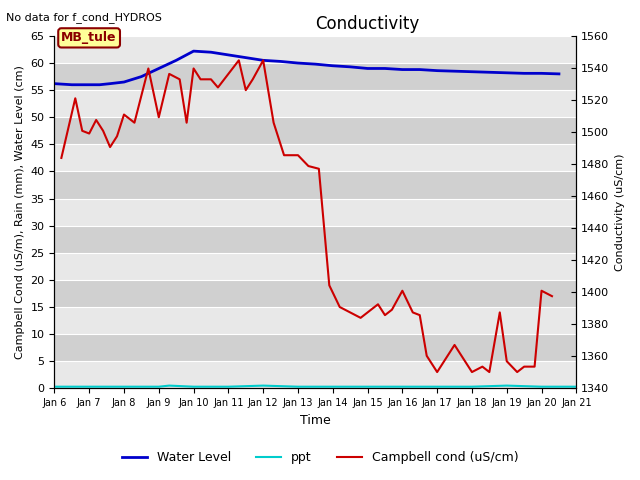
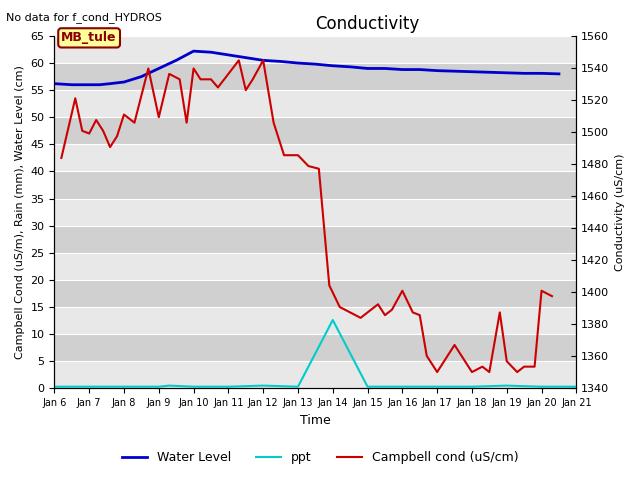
ppt/Jan 14: 0.3 -> 12.6
